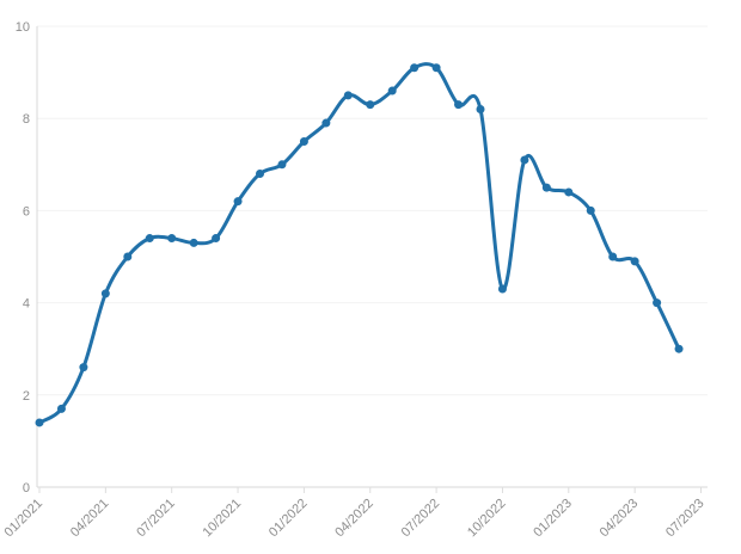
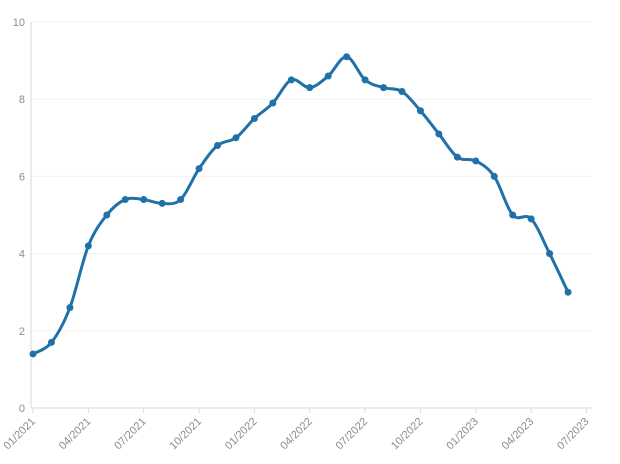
07/2022: 9.1 -> 8.5
10/2022: 4.3 -> 7.7
